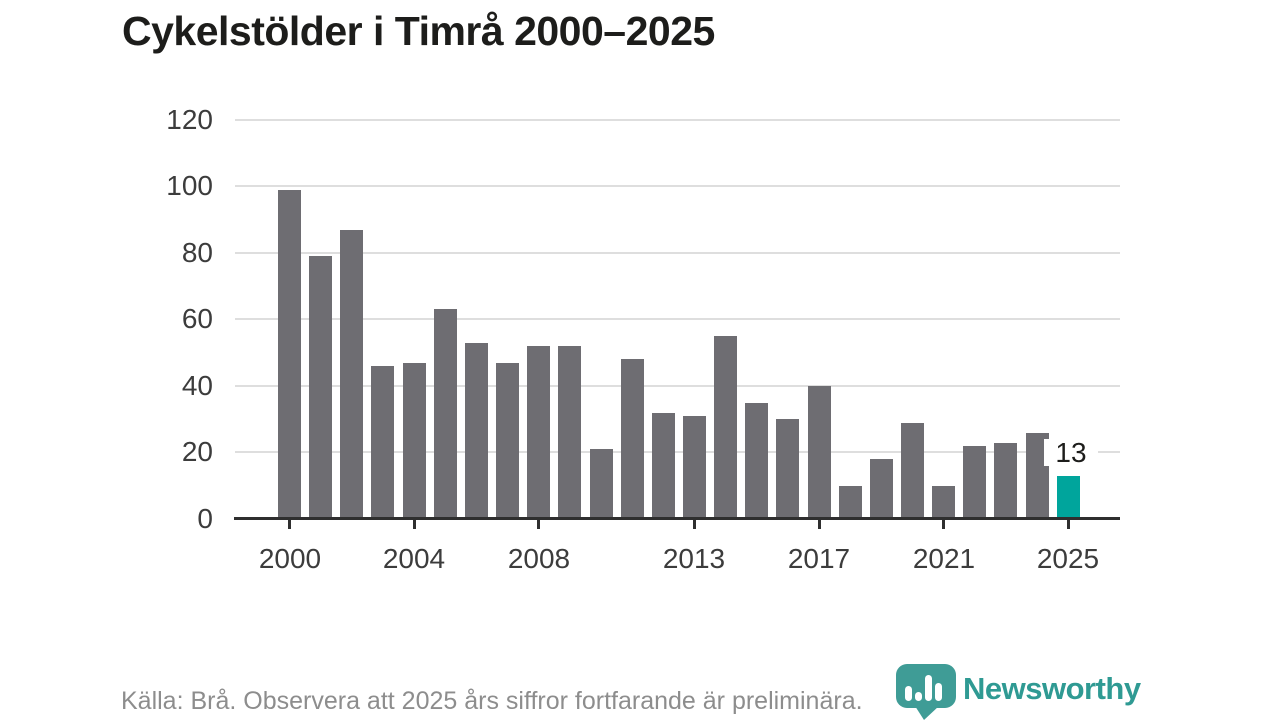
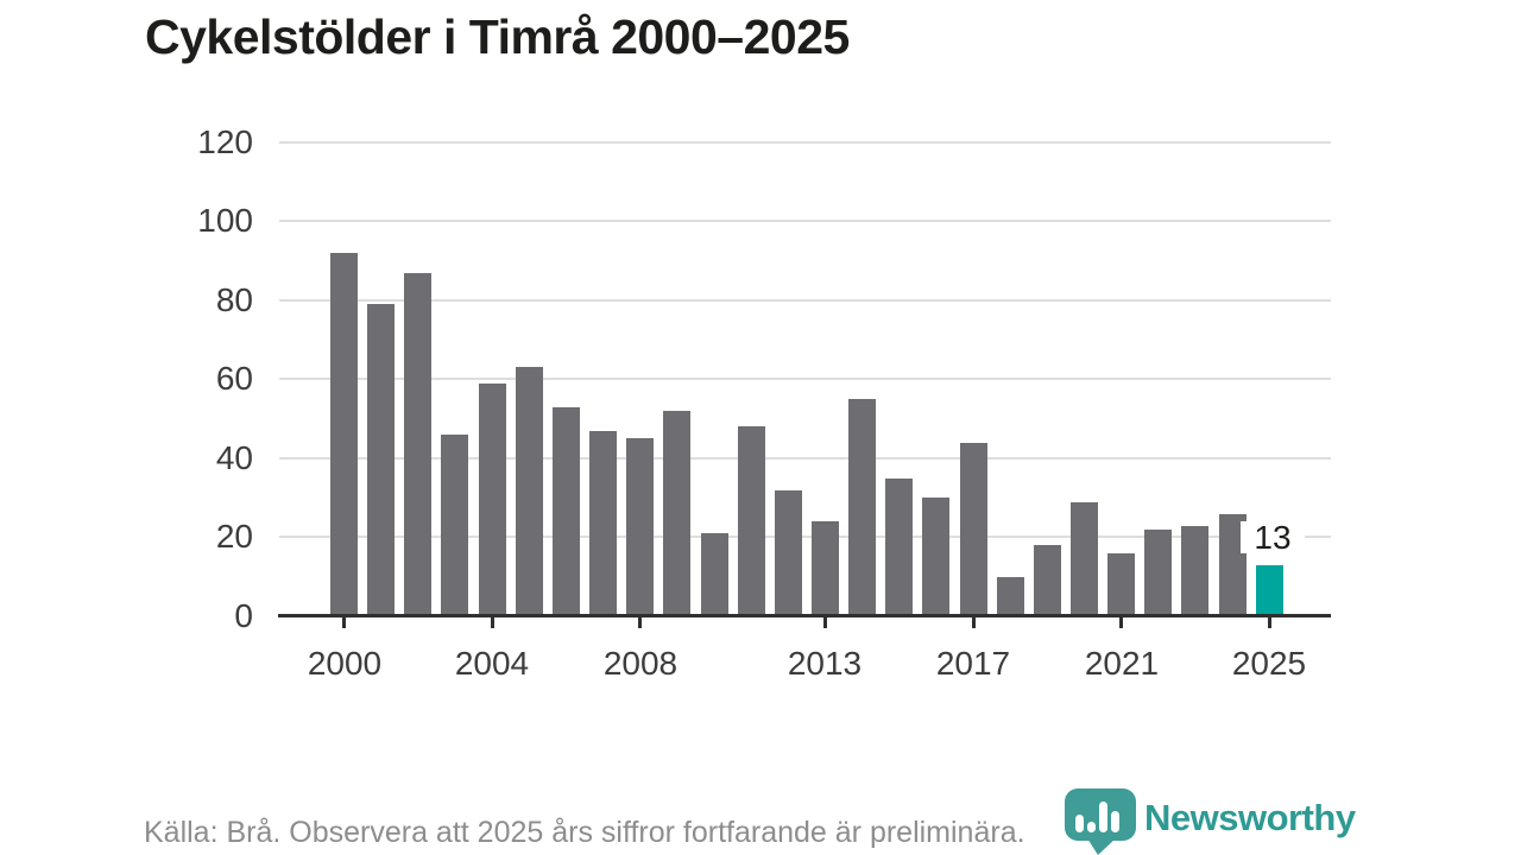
2000: 99 -> 92
2004: 47 -> 59
2008: 52 -> 45
2013: 31 -> 24
2017: 40 -> 44
2021: 10 -> 16
